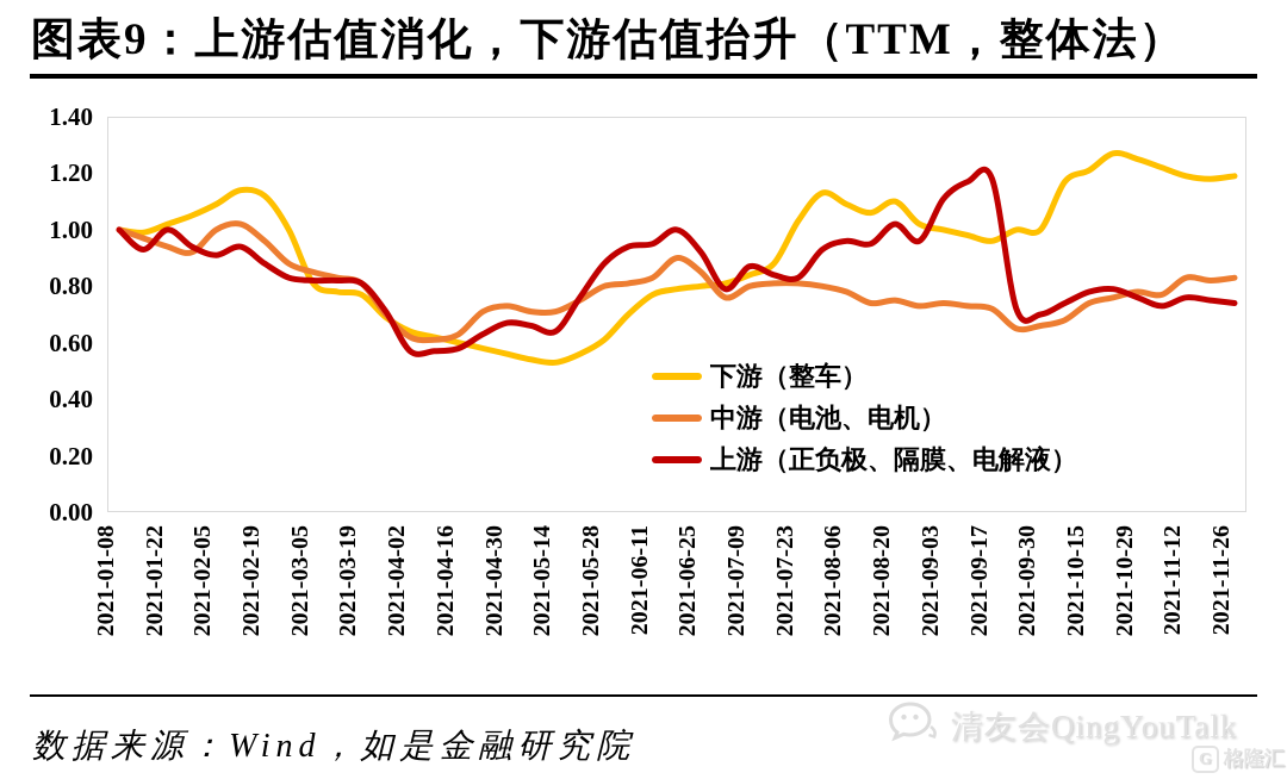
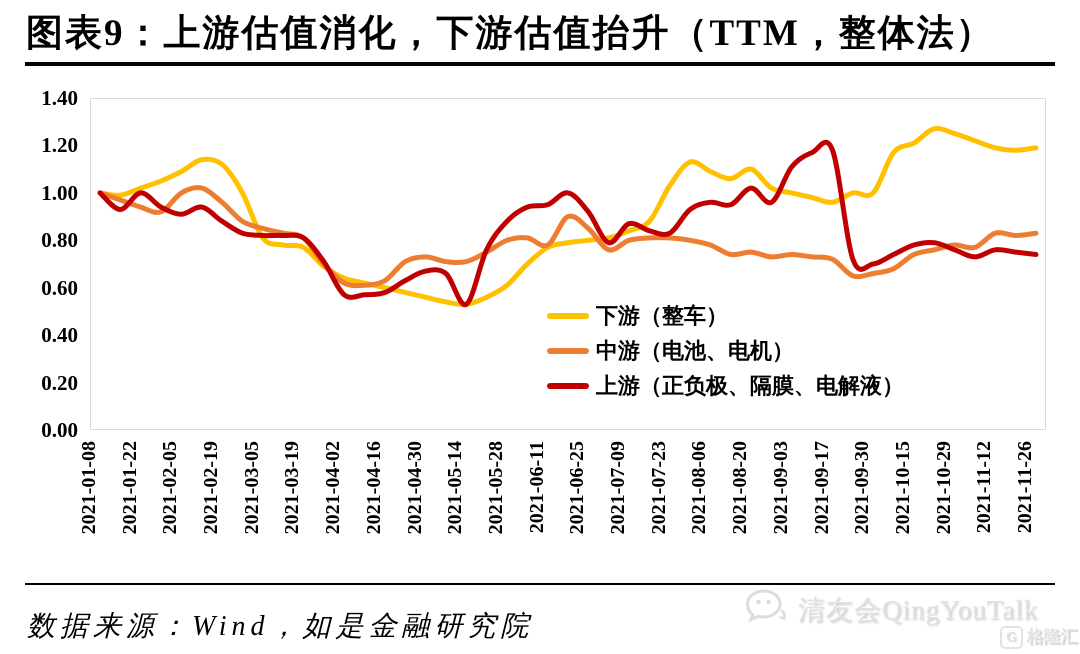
上游（正负极、隔膜、电解液）/2021-05-14: 0.64 -> 0.53
中游（电池、电机）/2021-06-11: 0.83 -> 0.78
